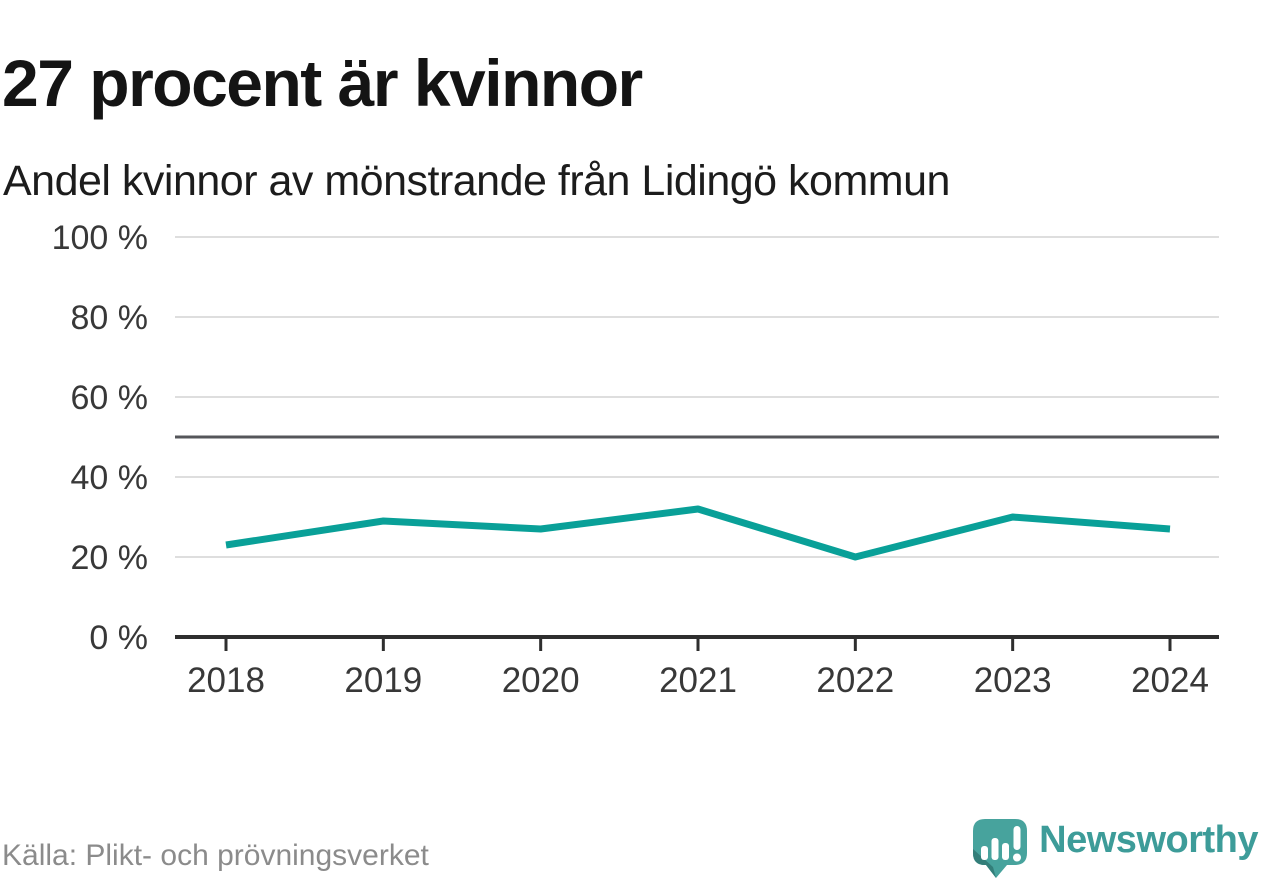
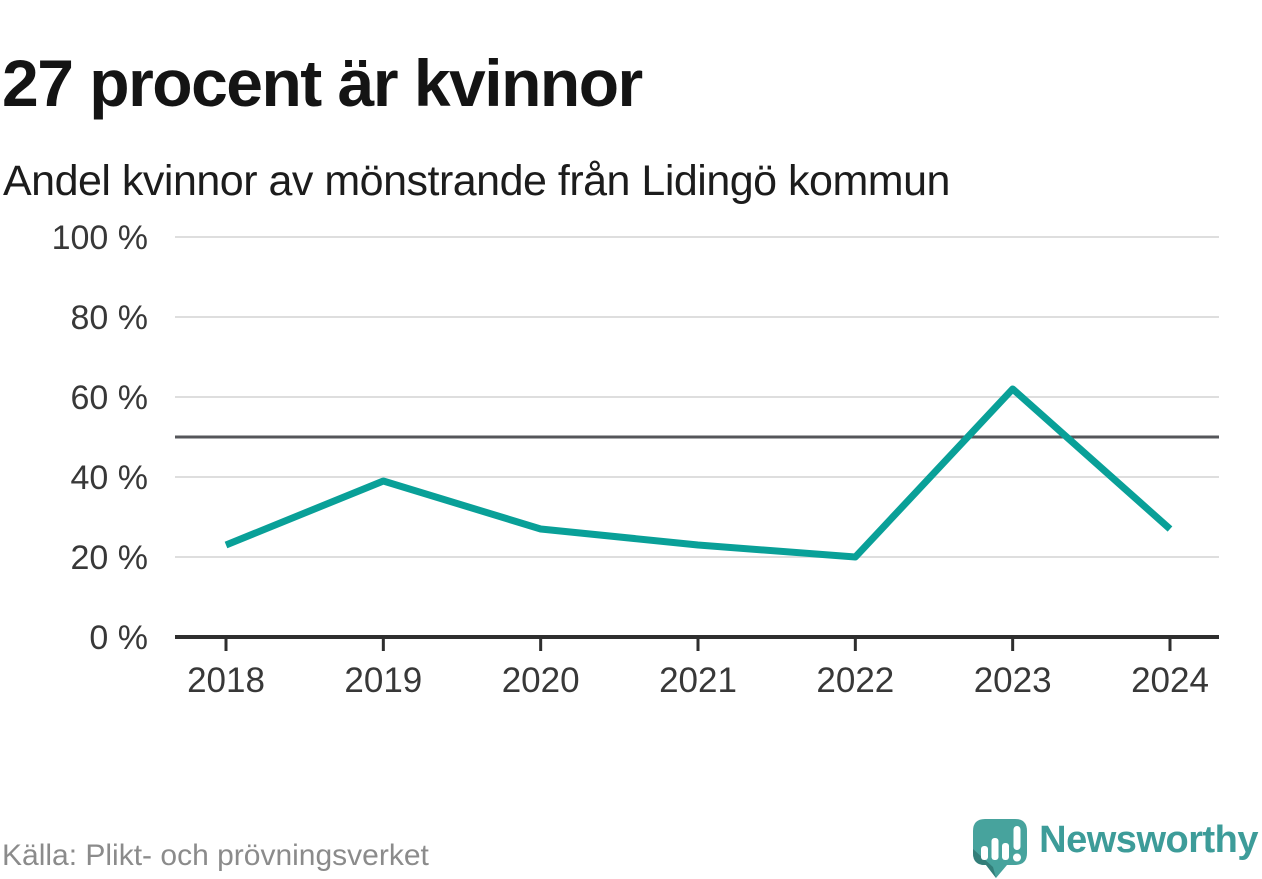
2019: 29% -> 39%
2021: 32% -> 23%
2023: 30% -> 62%
